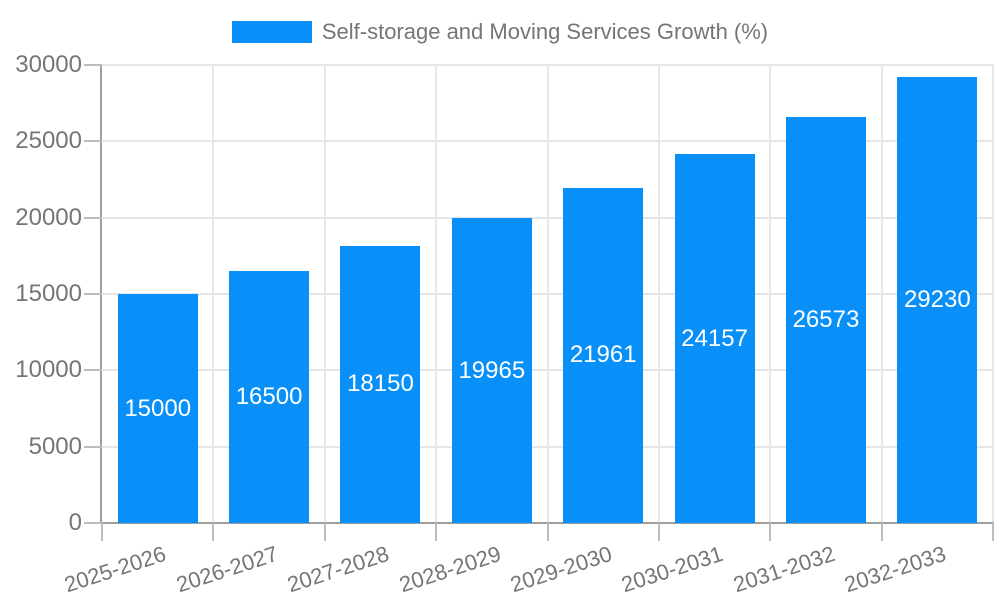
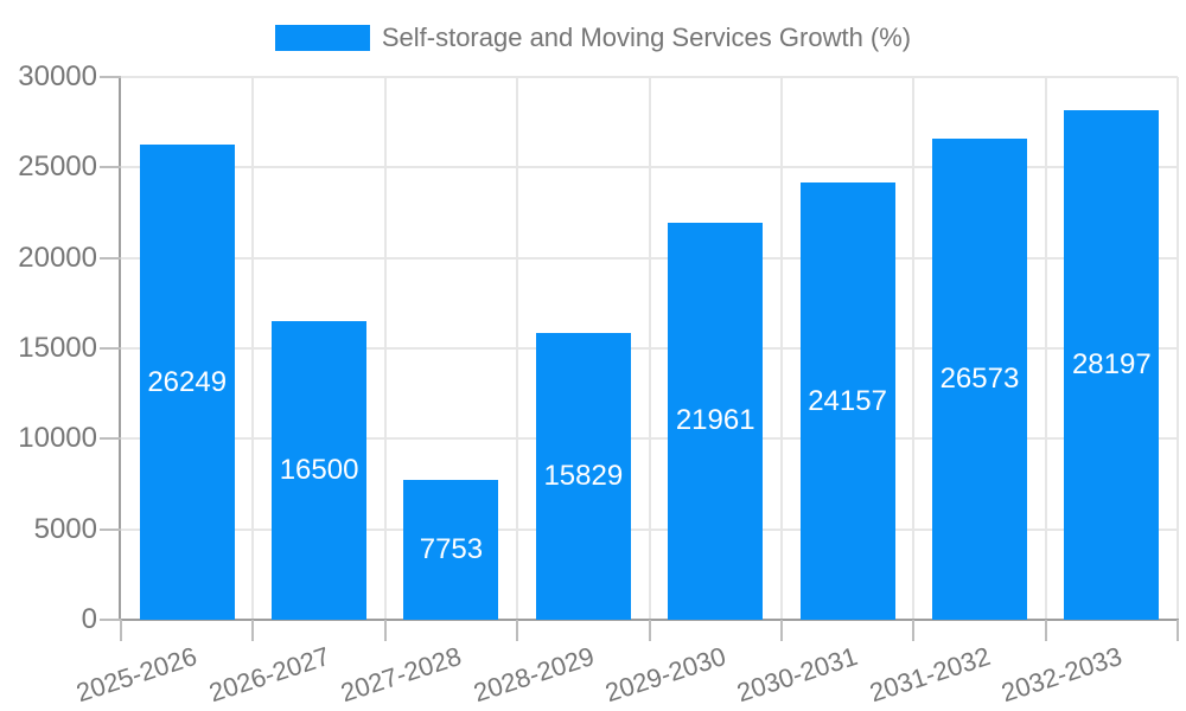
2025-2026: 15000 -> 26249
2027-2028: 18150 -> 7753
2028-2029: 19965 -> 15829
2032-2033: 29230 -> 28197
